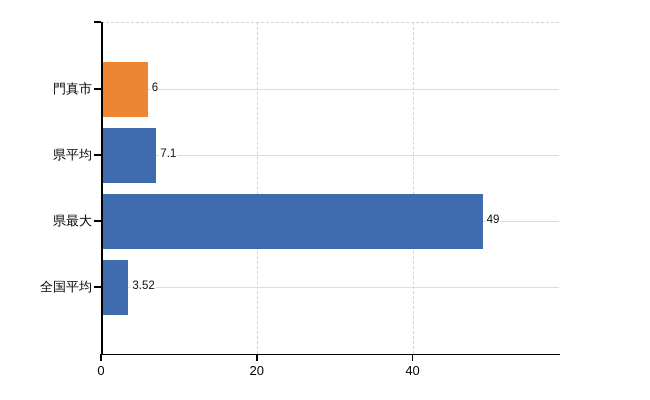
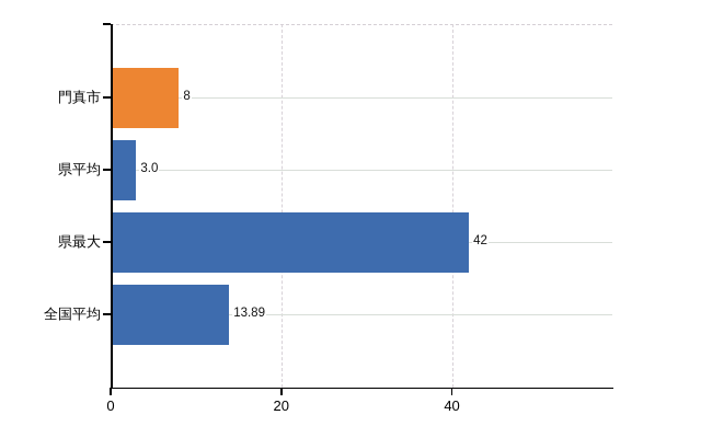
門真市: 6 -> 8
県平均: 7.1 -> 3.0
県最大: 49 -> 42
全国平均: 3.52 -> 13.89
